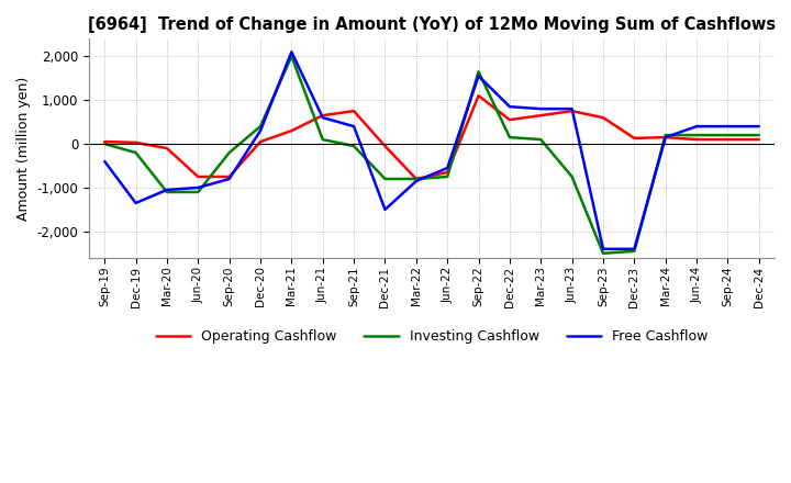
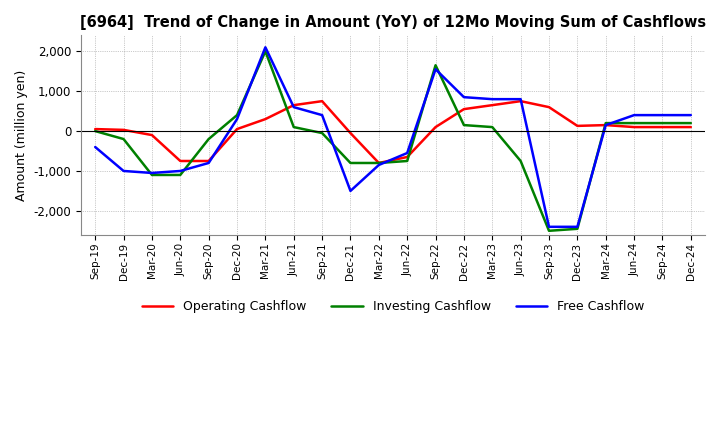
Free Cashflow/Dec-19: -1,350 -> -1,000
Operating Cashflow/Sep-22: 1,100 -> 100
